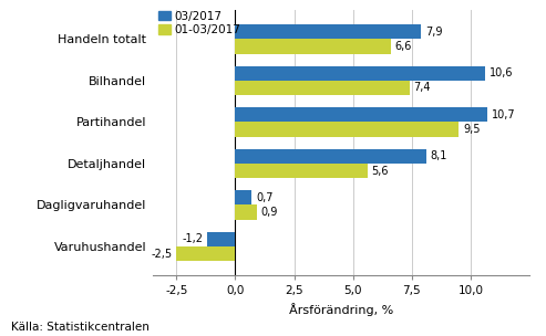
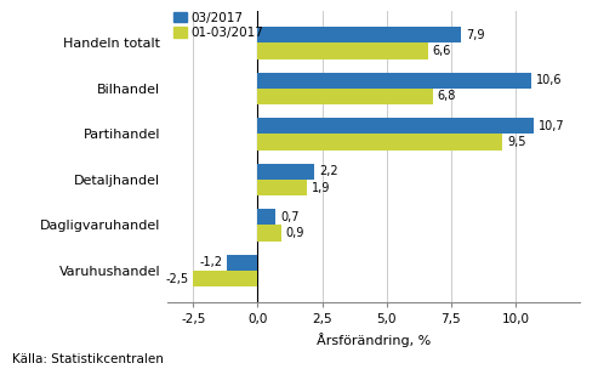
01-03/2017/Bilhandel: 7,4 -> 6,8
03/2017/Detaljhandel: 8,1 -> 2,2
01-03/2017/Detaljhandel: 5,6 -> 1,9
